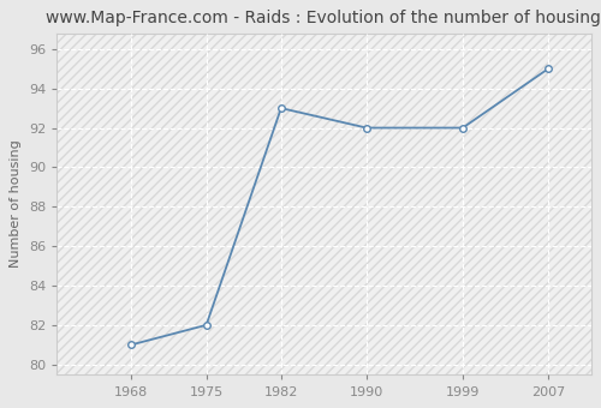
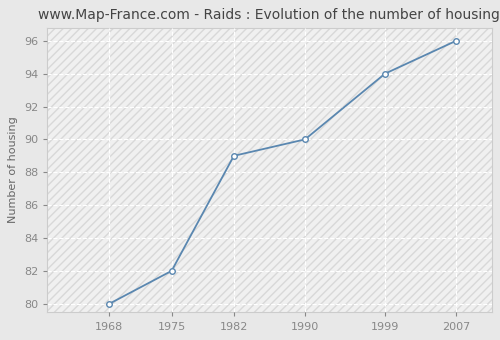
1968: 81 -> 80
1982: 93 -> 89
1990: 92 -> 90
1999: 92 -> 94
2007: 95 -> 96
